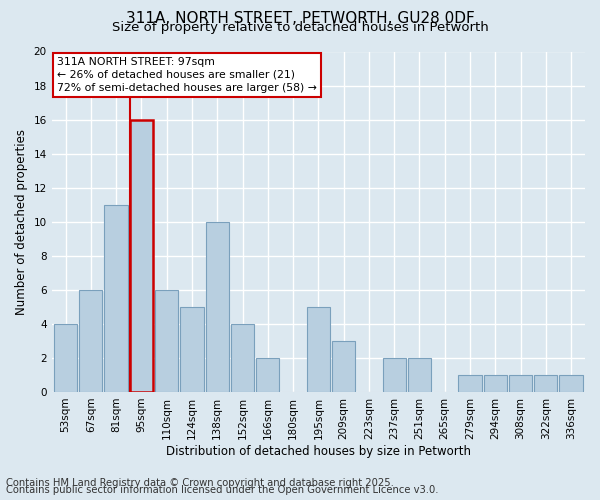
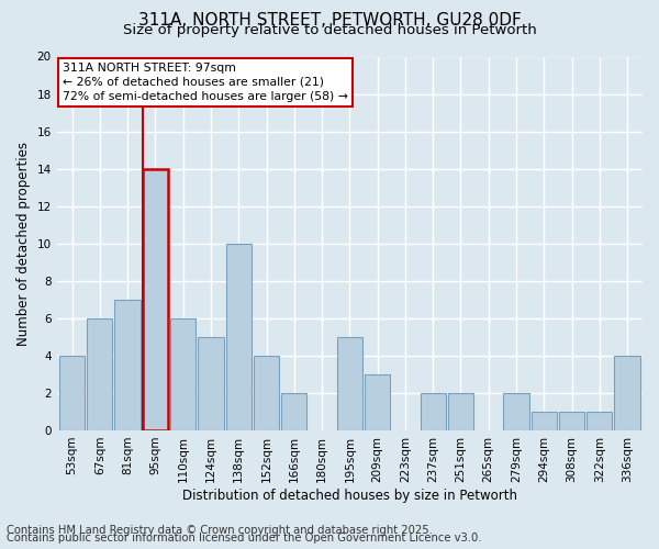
81sqm: 11 -> 7
95sqm: 16 -> 14
279sqm: 1 -> 2
336sqm: 1 -> 4
